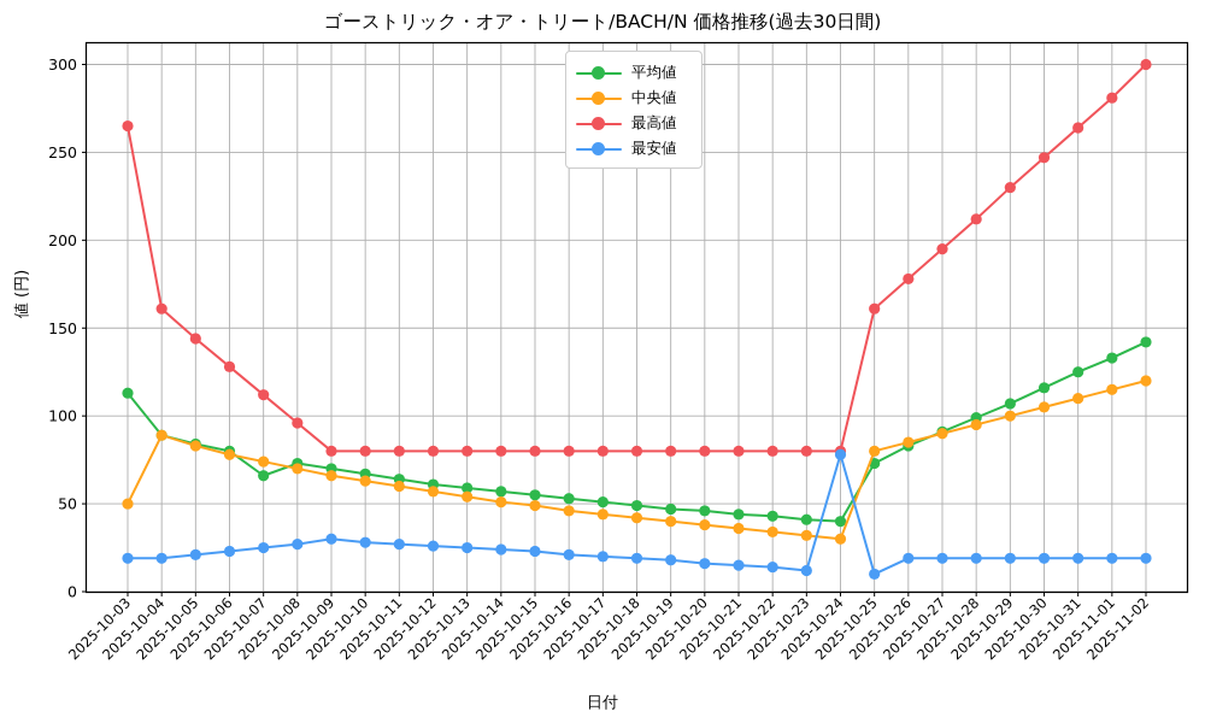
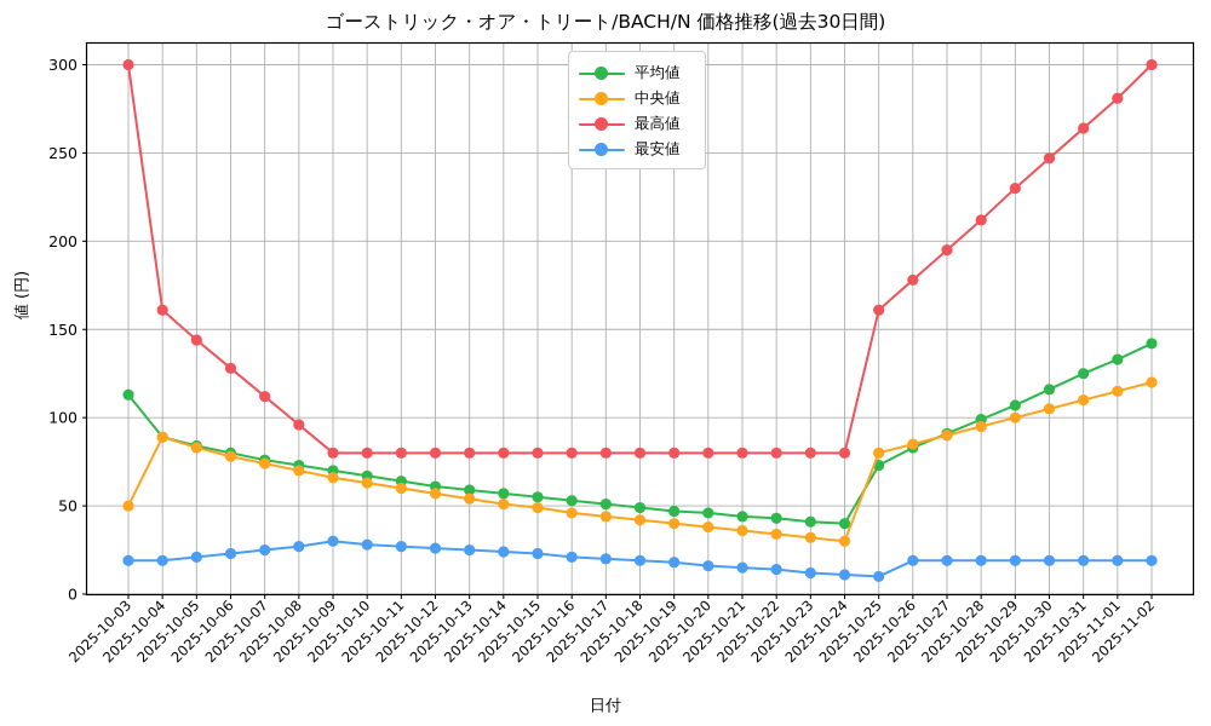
最高値/2025-10-03: 265 -> 300
平均値/2025-10-07: 66 -> 76
最安値/2025-10-24: 78 -> 11
